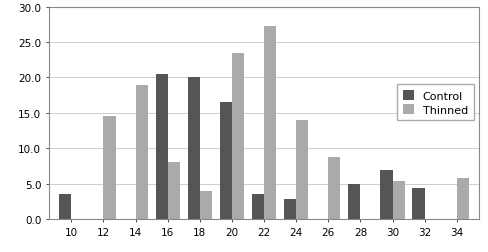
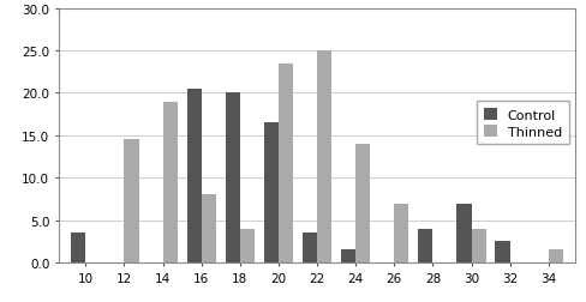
Thinned/22: 27.2 -> 25.0
Control/24: 2.8 -> 1.5
Thinned/26: 8.8 -> 7.0
Control/28: 5.0 -> 4.0
Thinned/30: 5.4 -> 4.0
Control/32: 4.4 -> 2.5
Thinned/34: 5.8 -> 1.5
